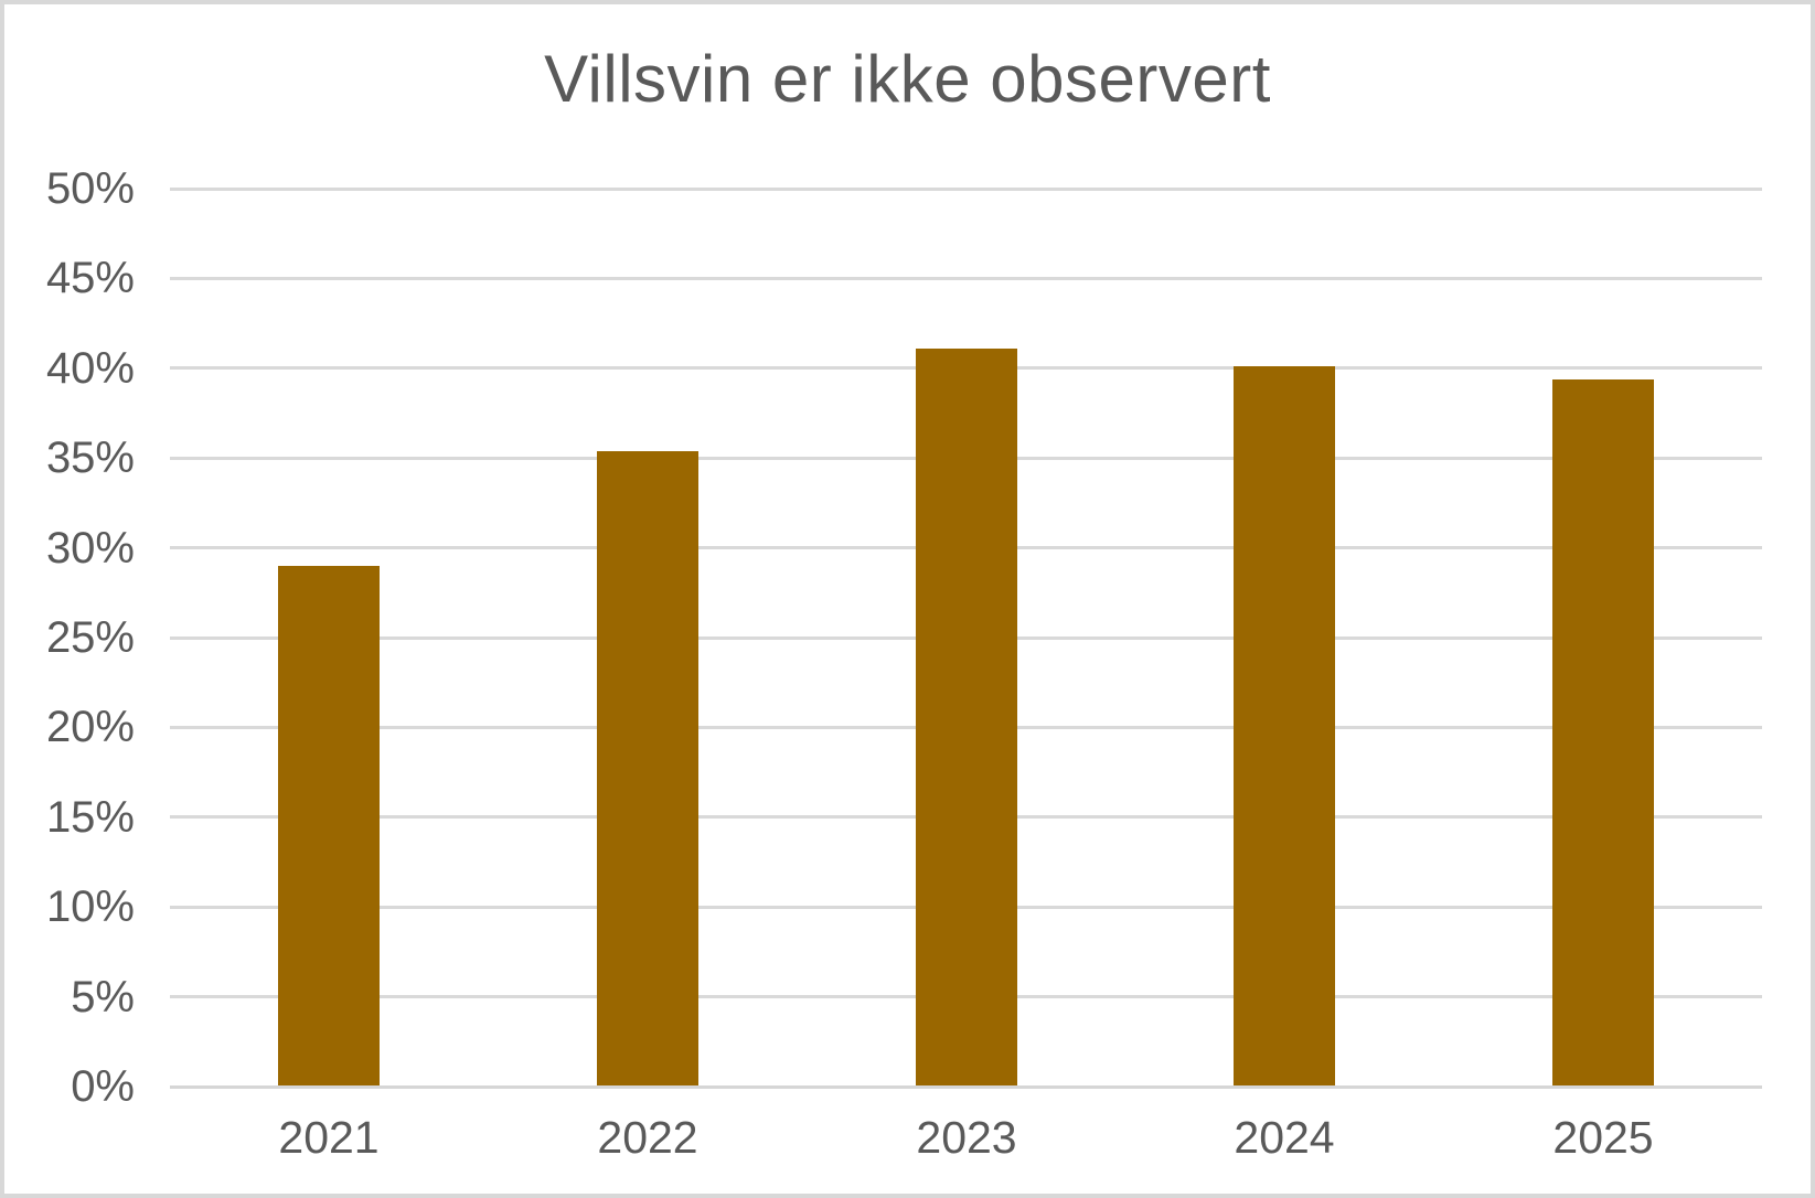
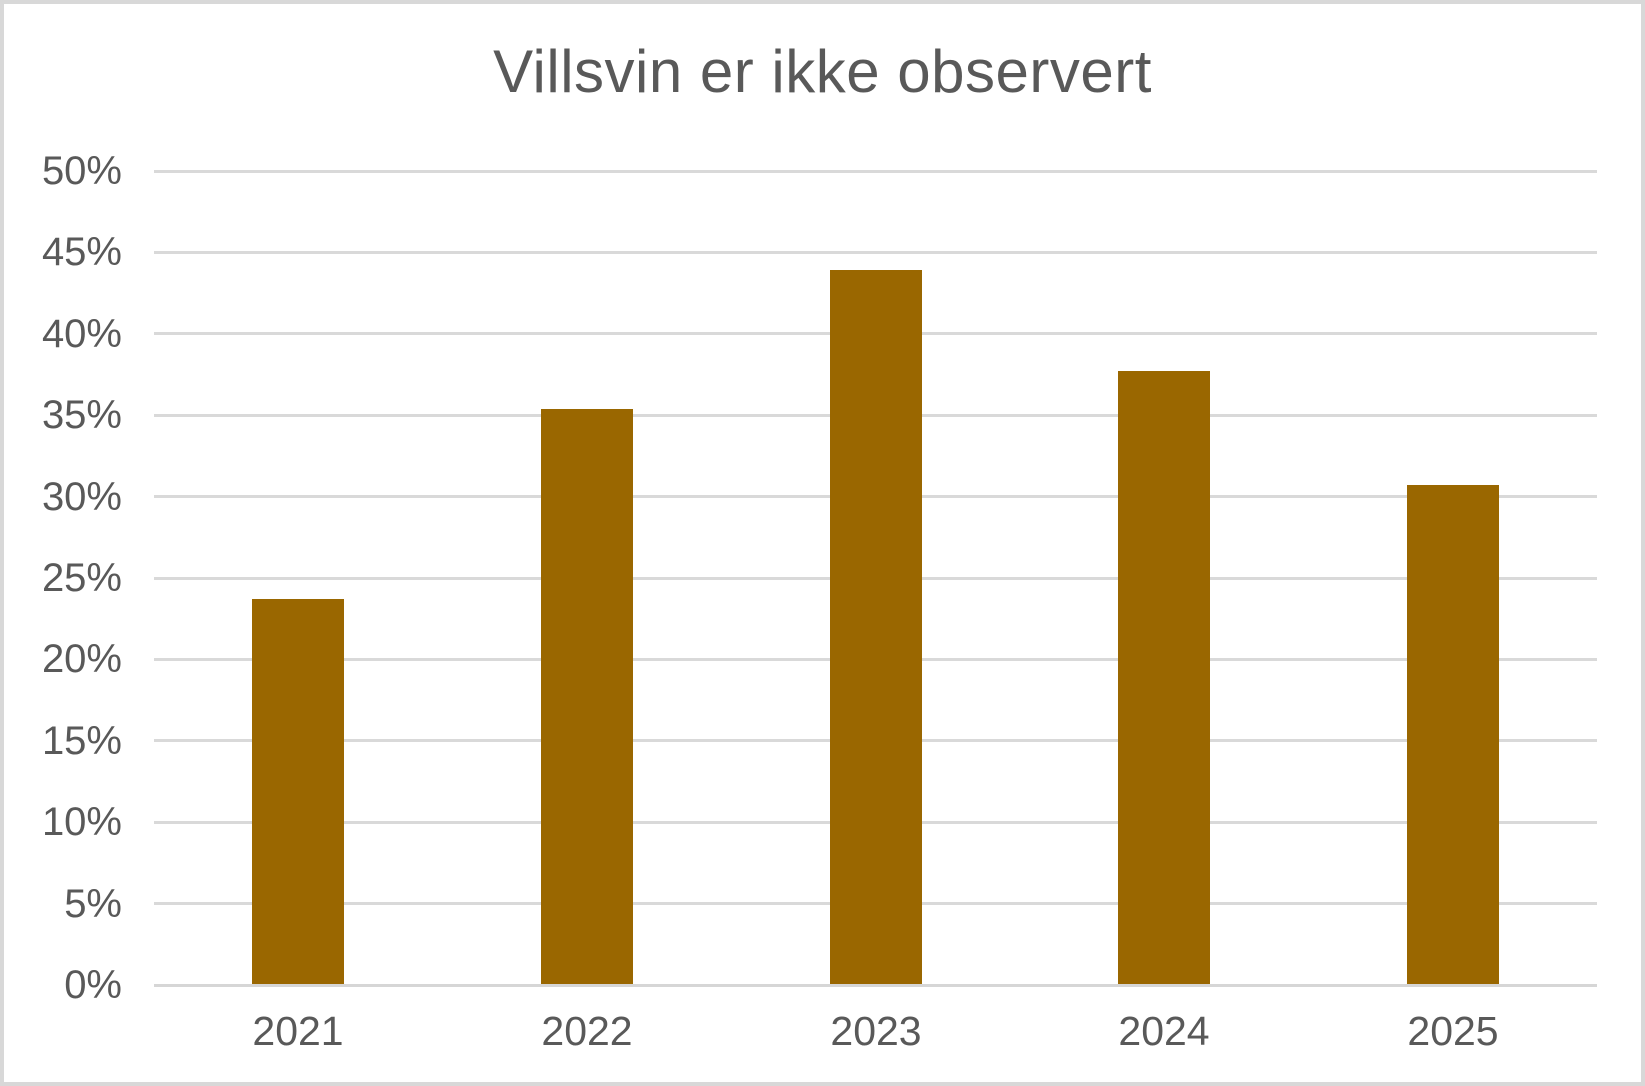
2021: 29.0% -> 23.7%
2023: 41.1% -> 43.9%
2024: 40.1% -> 37.7%
2025: 39.4% -> 30.7%
